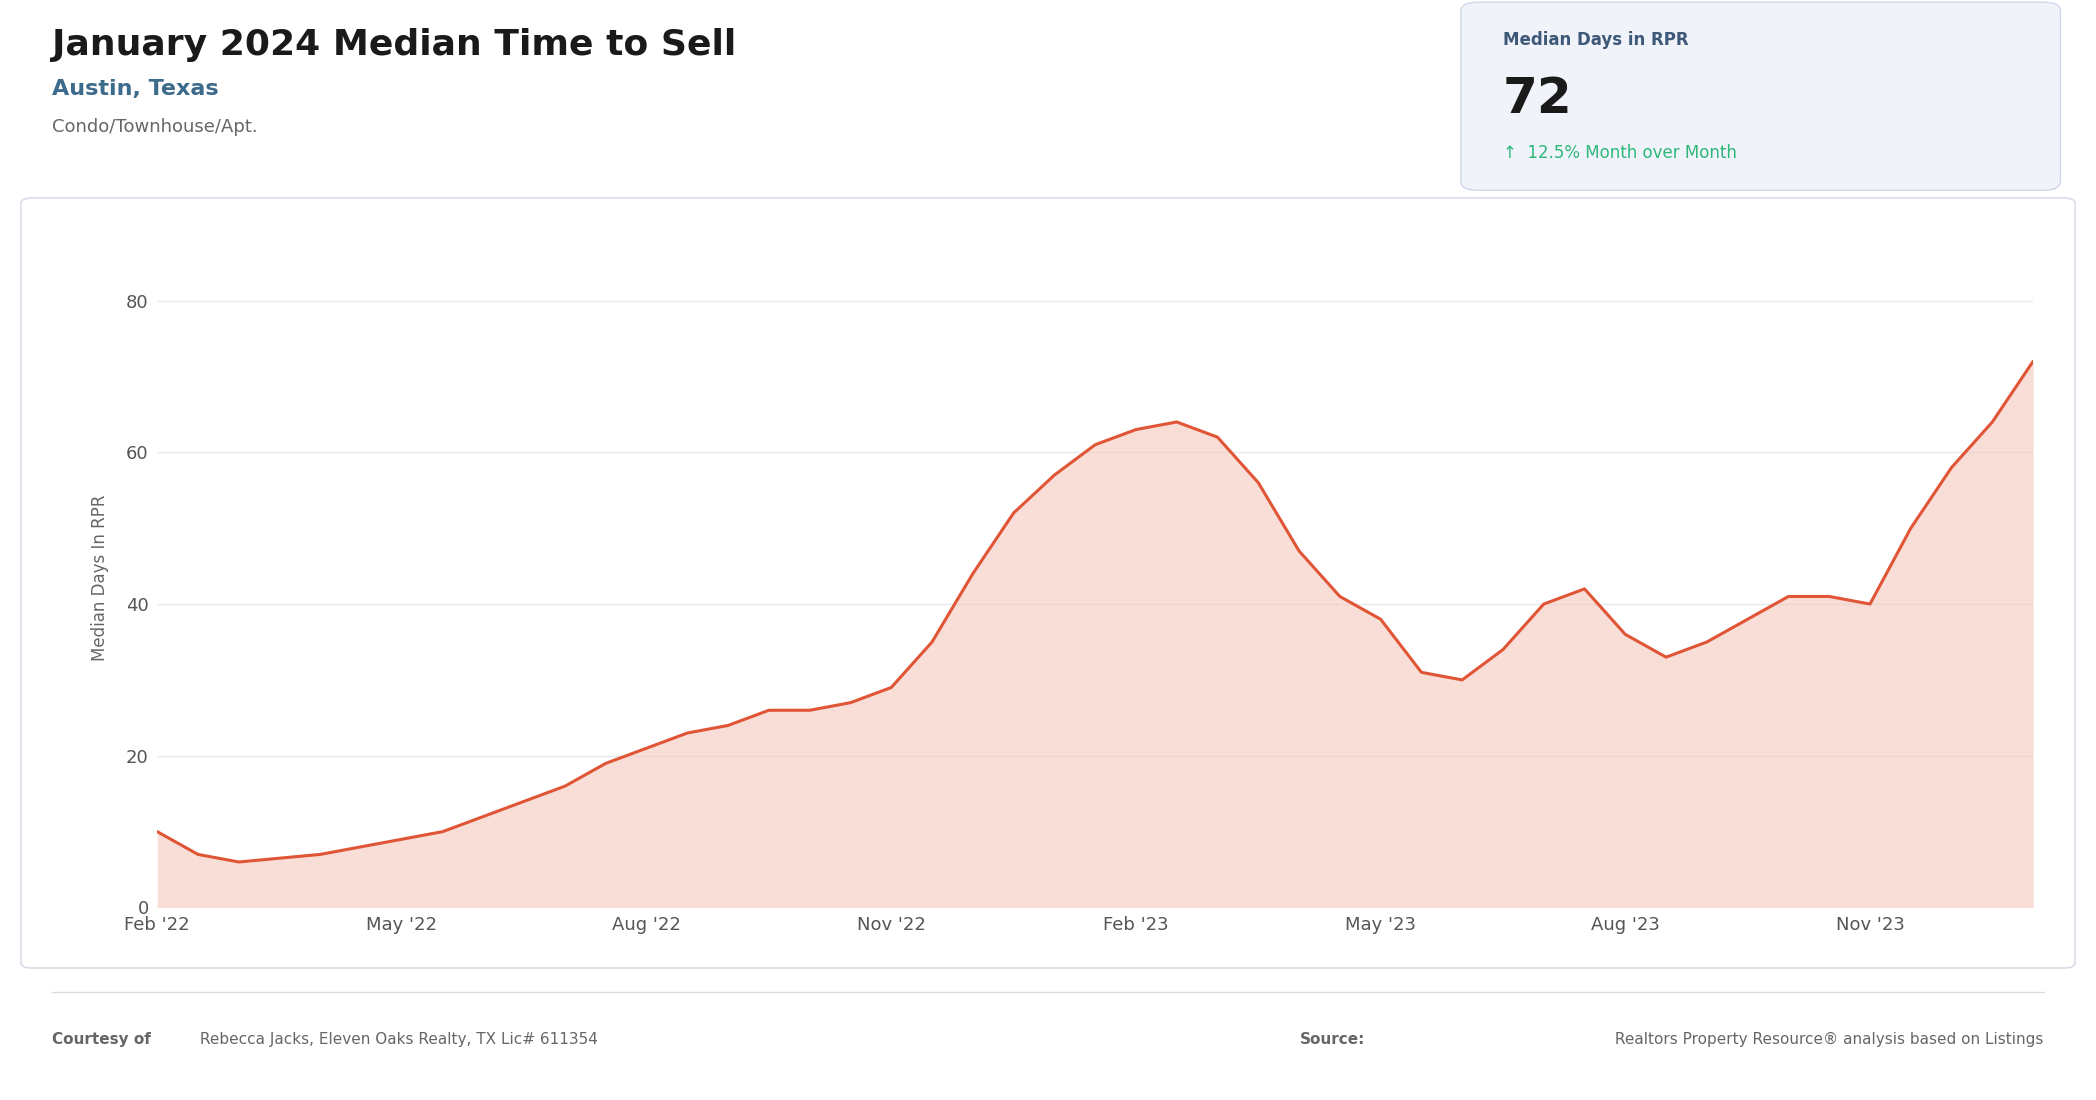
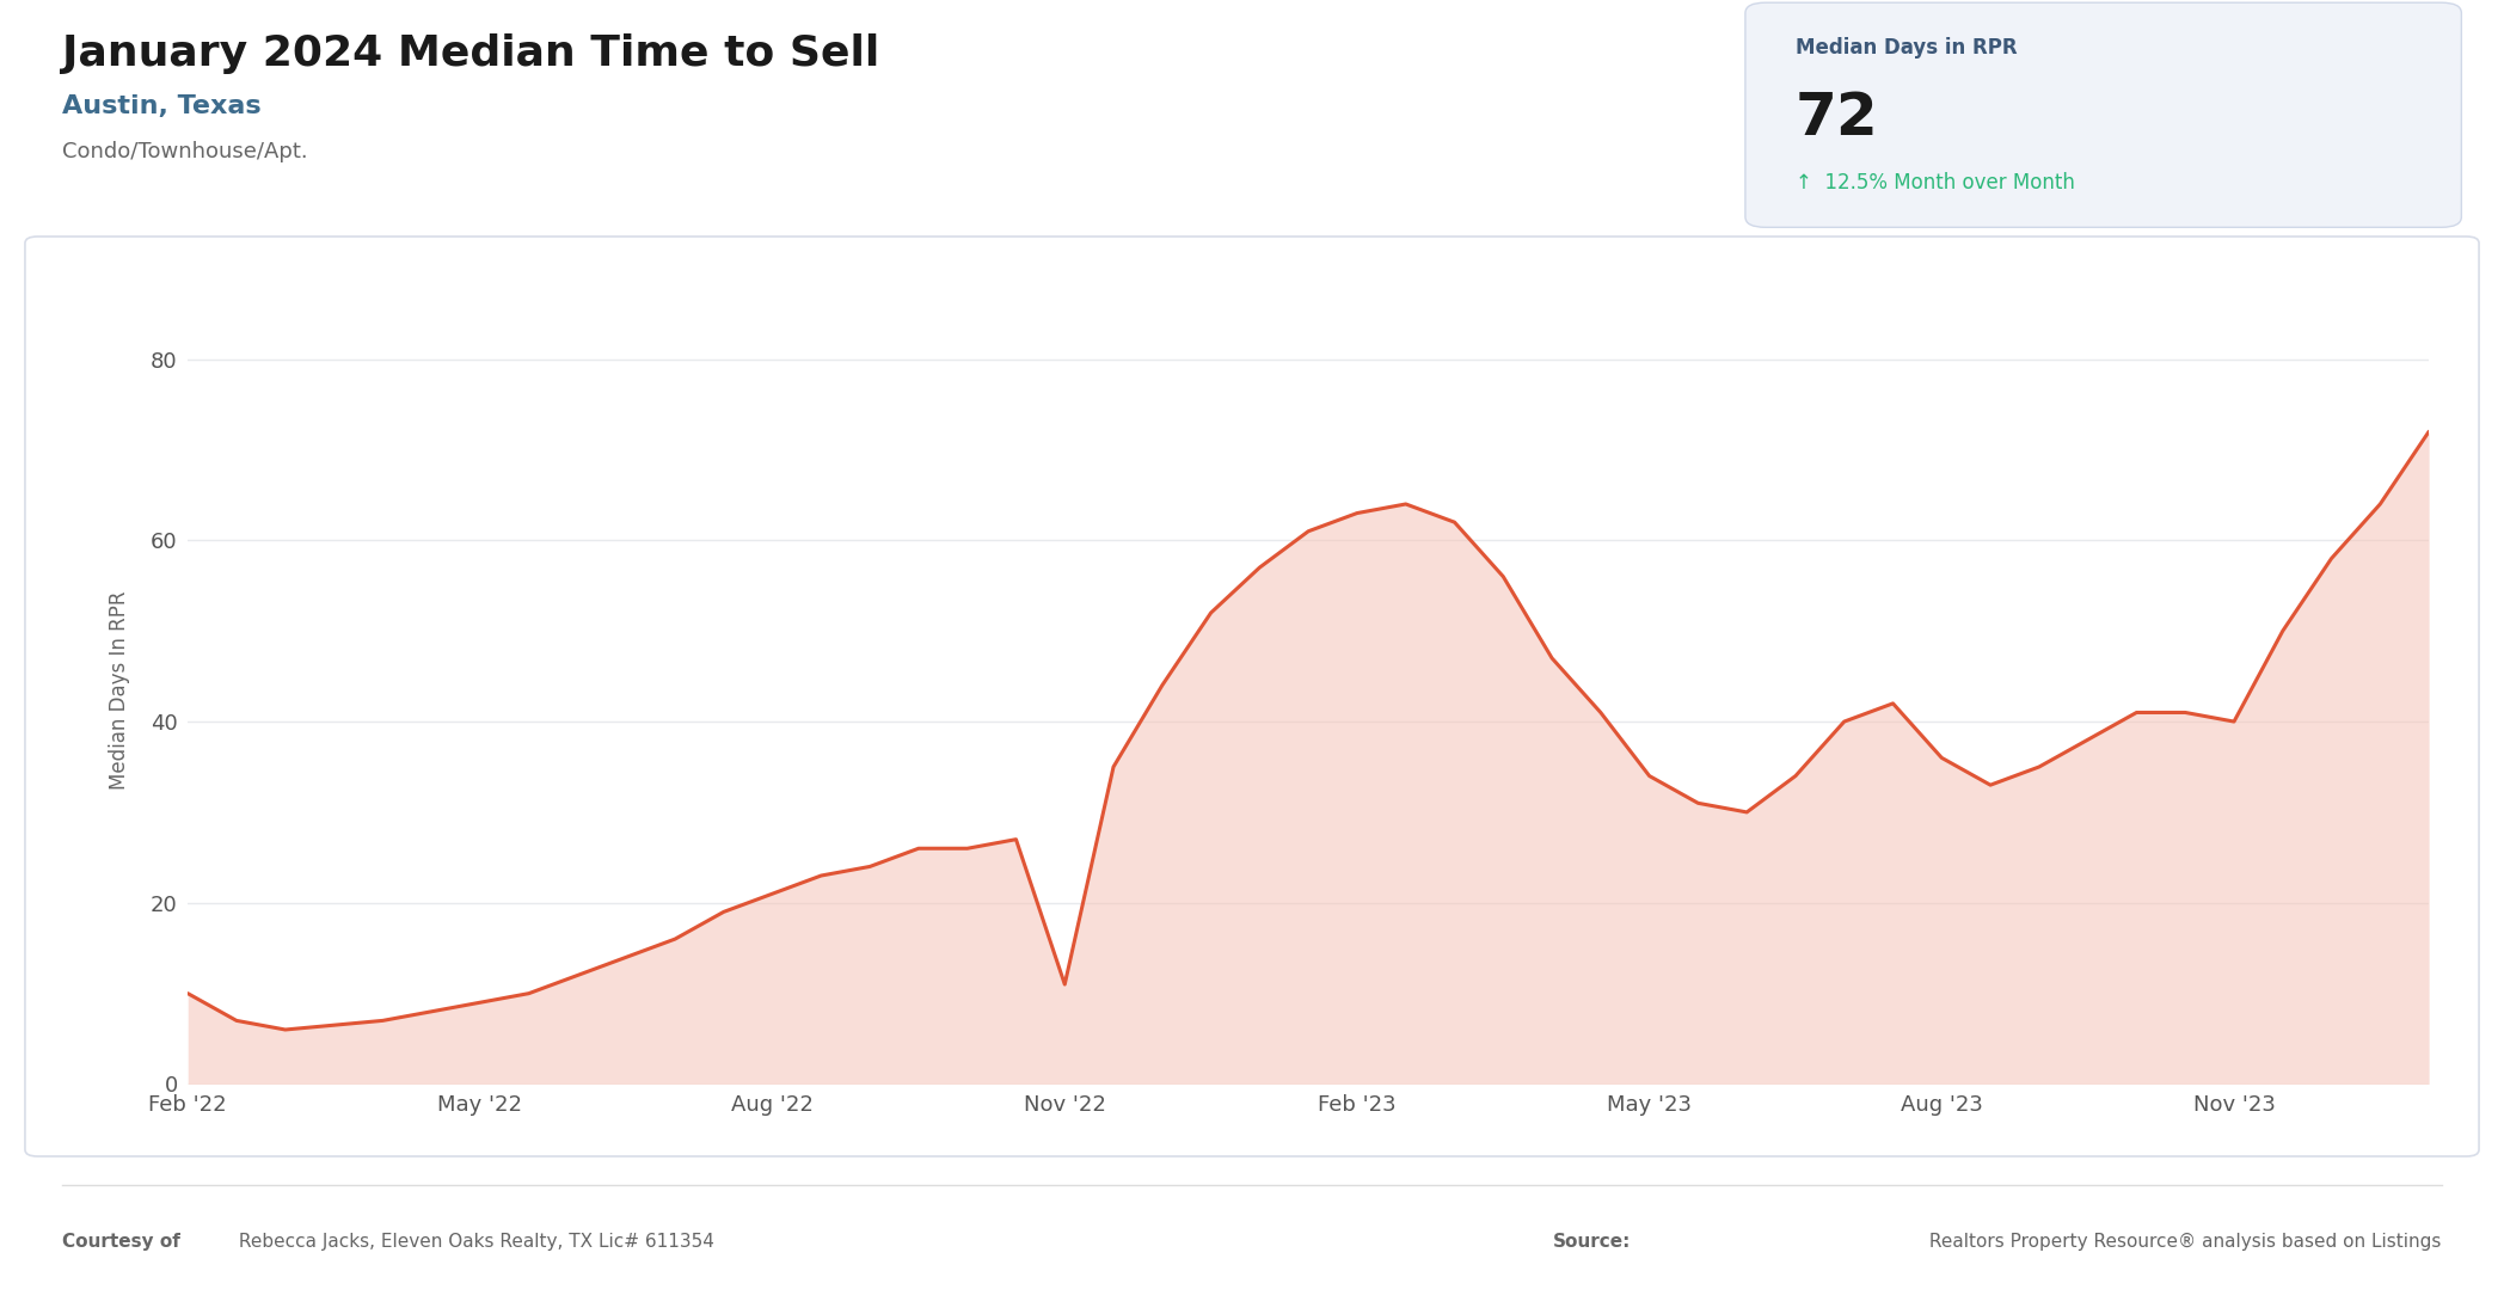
Nov '22: 29.0 -> 11.0
May '23: 38.0 -> 34.0
